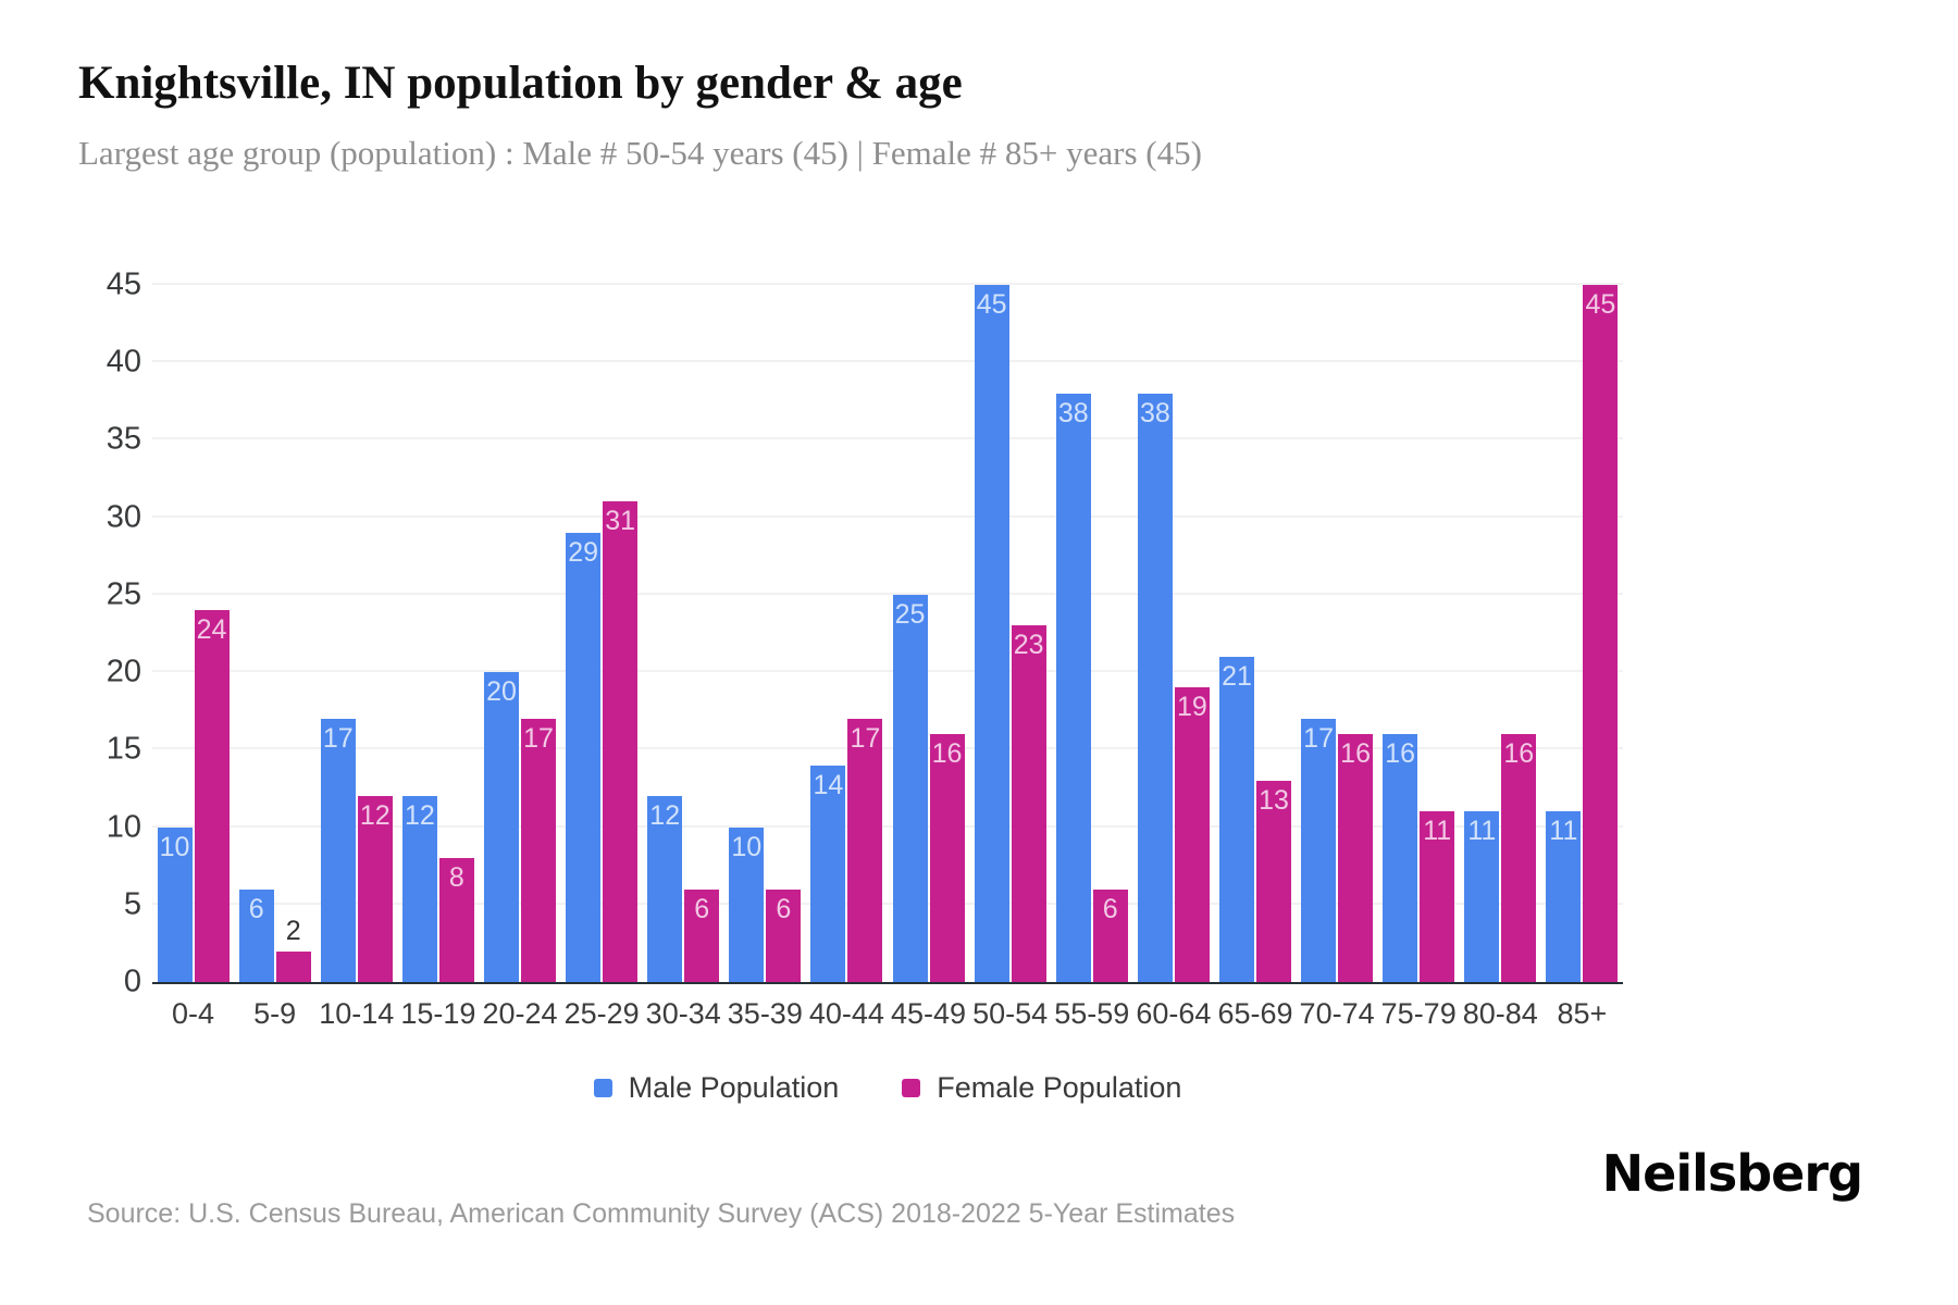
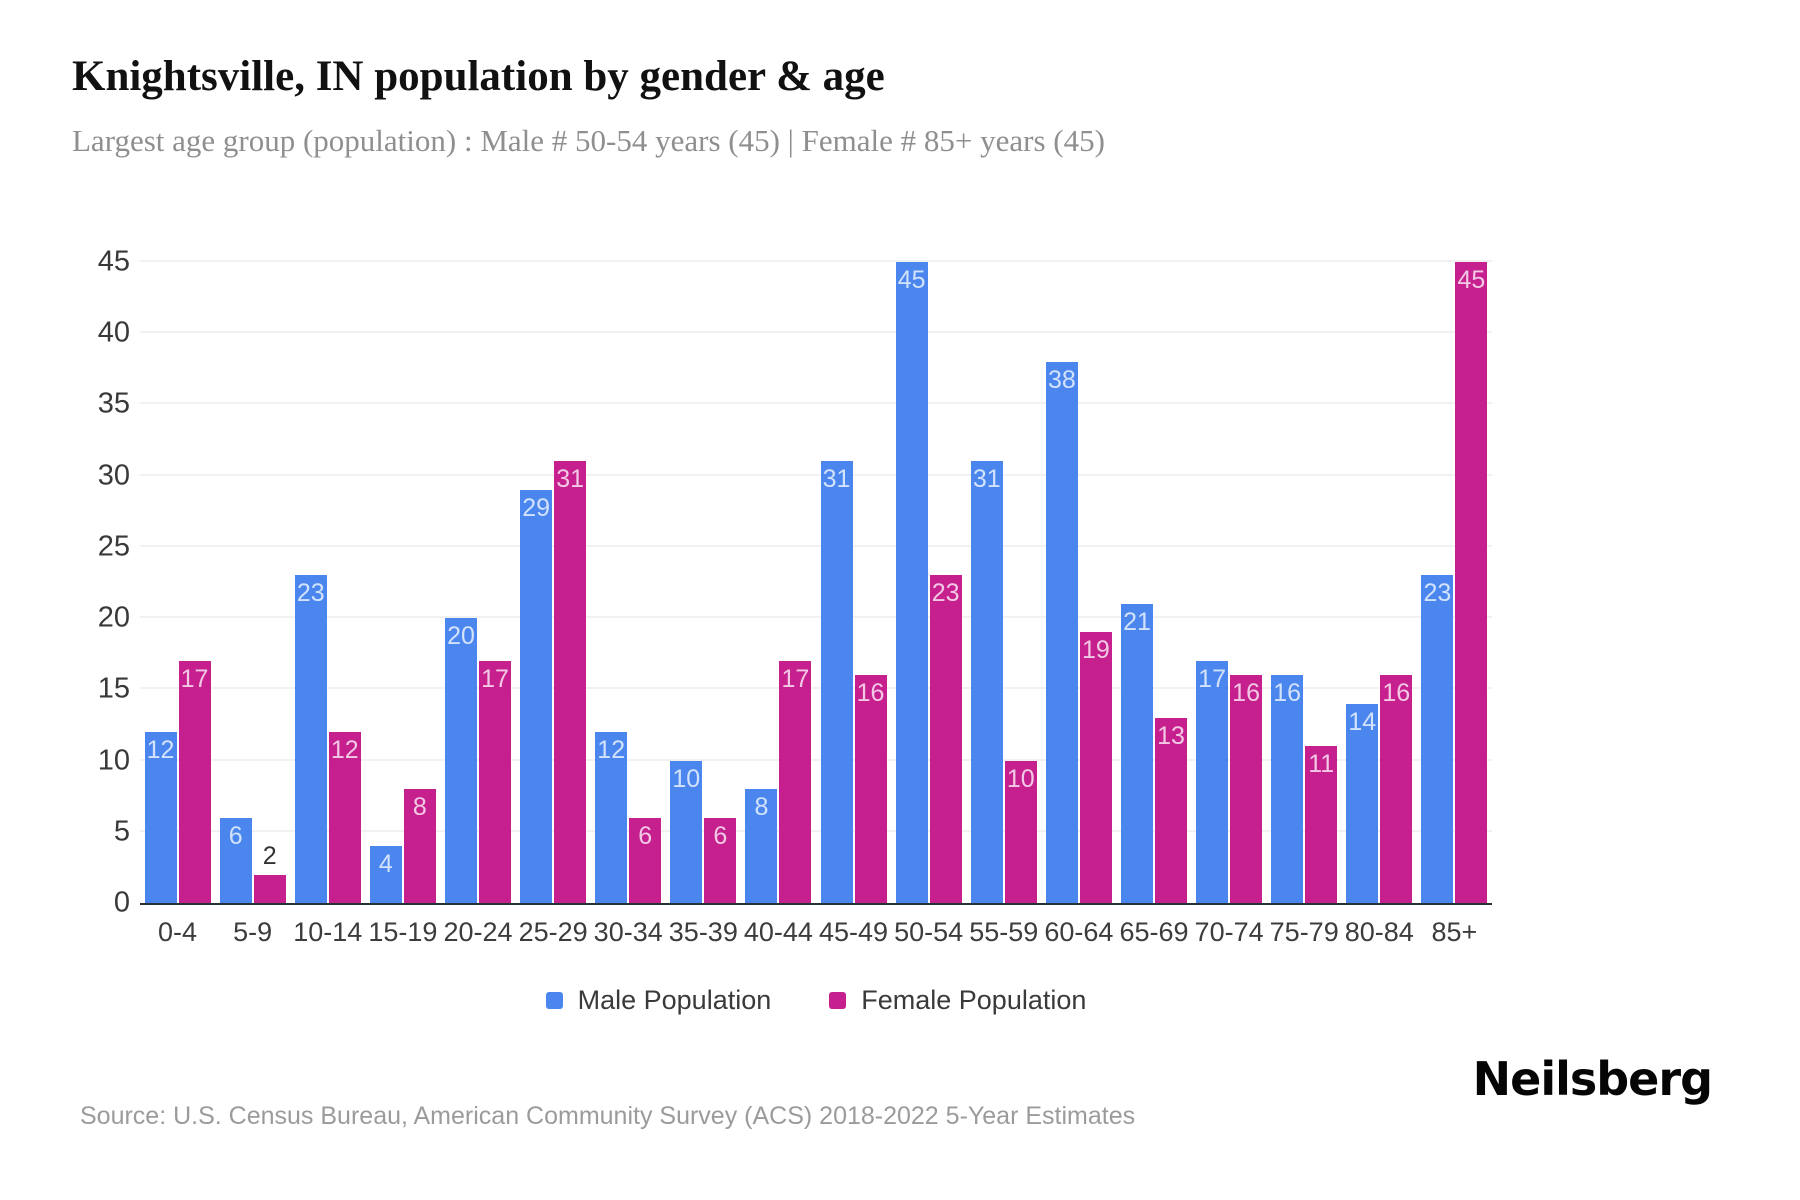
Male Population/0-4: 10 -> 12
Female Population/0-4: 24 -> 17
Male Population/10-14: 17 -> 23
Male Population/15-19: 12 -> 4
Male Population/40-44: 14 -> 8
Male Population/45-49: 25 -> 31
Male Population/55-59: 38 -> 31
Female Population/55-59: 6 -> 10
Male Population/80-84: 11 -> 14
Male Population/85+: 11 -> 23
